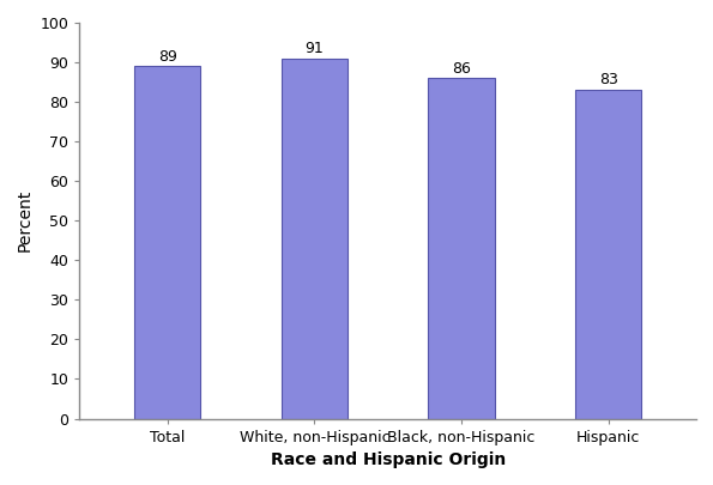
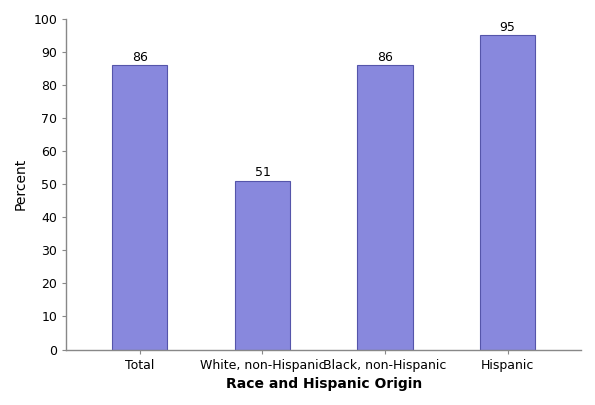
Total: 89 -> 86
White, non-Hispanic: 91 -> 51
Hispanic: 83 -> 95
